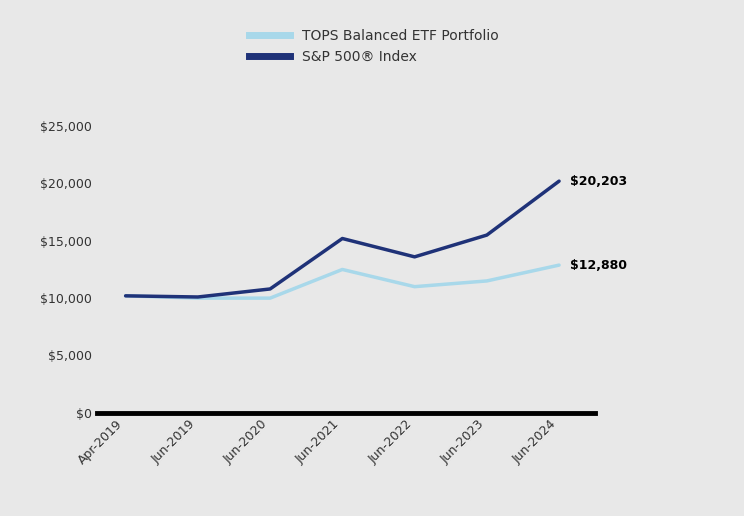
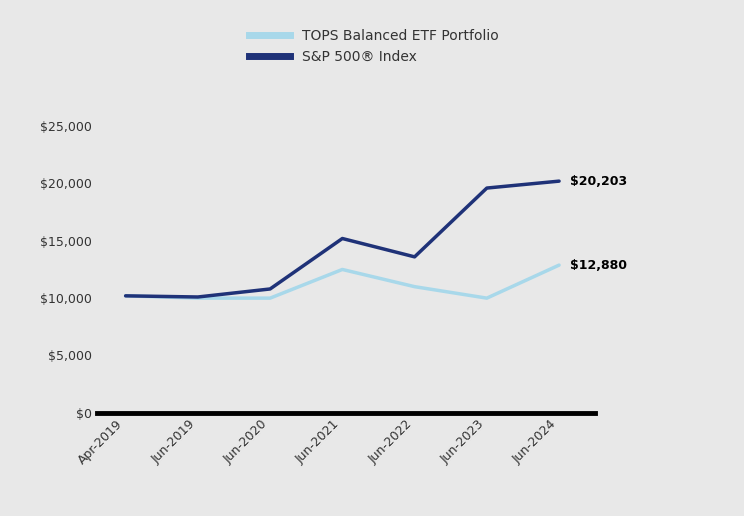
TOPS Balanced ETF Portfolio/Jun-2023: $11,500 -> $10,000
S&P 500® Index/Jun-2023: $15,500 -> $19,600
